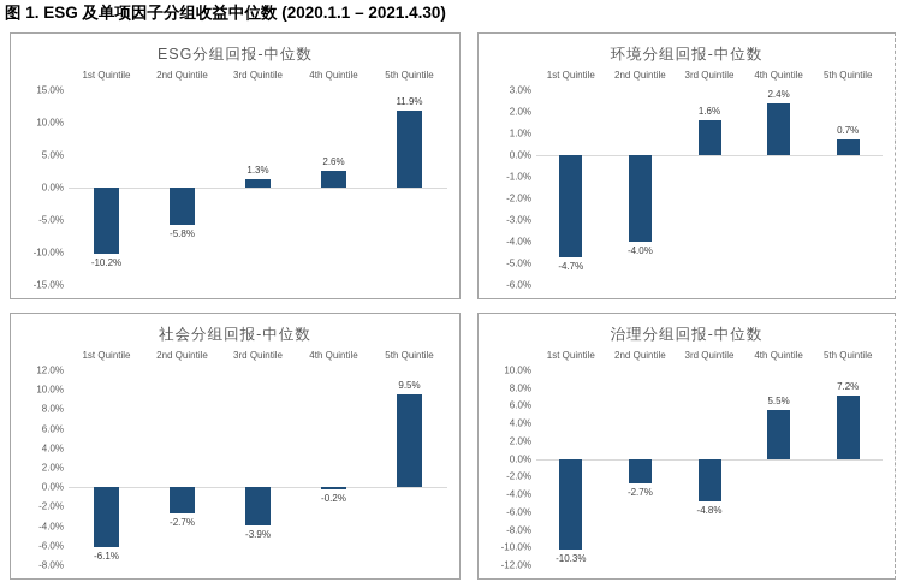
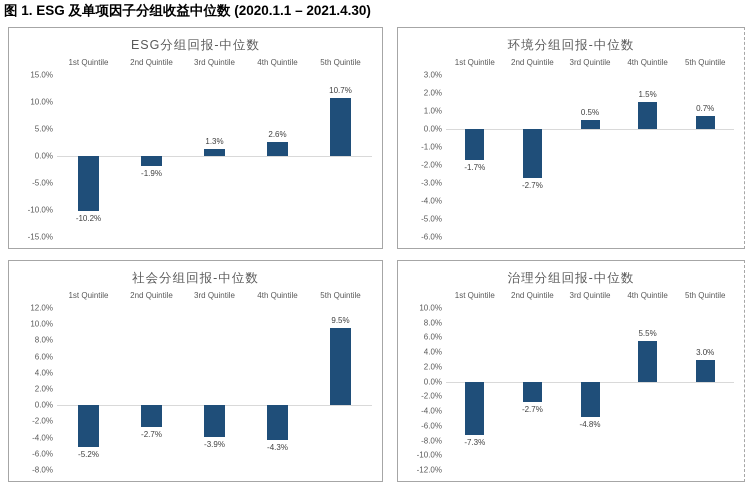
ESG分组回报-中位数/2nd Quintile: -5.8% -> -1.9%
ESG分组回报-中位数/5th Quintile: 11.9% -> 10.7%
环境分组回报-中位数/1st Quintile: -4.7% -> -1.7%
环境分组回报-中位数/2nd Quintile: -4.0% -> -2.7%
环境分组回报-中位数/3rd Quintile: 1.6% -> 0.5%
环境分组回报-中位数/4th Quintile: 2.4% -> 1.5%
社会分组回报-中位数/1st Quintile: -6.1% -> -5.2%
社会分组回报-中位数/4th Quintile: -0.2% -> -4.3%
治理分组回报-中位数/1st Quintile: -10.3% -> -7.3%
治理分组回报-中位数/5th Quintile: 7.2% -> 3.0%
